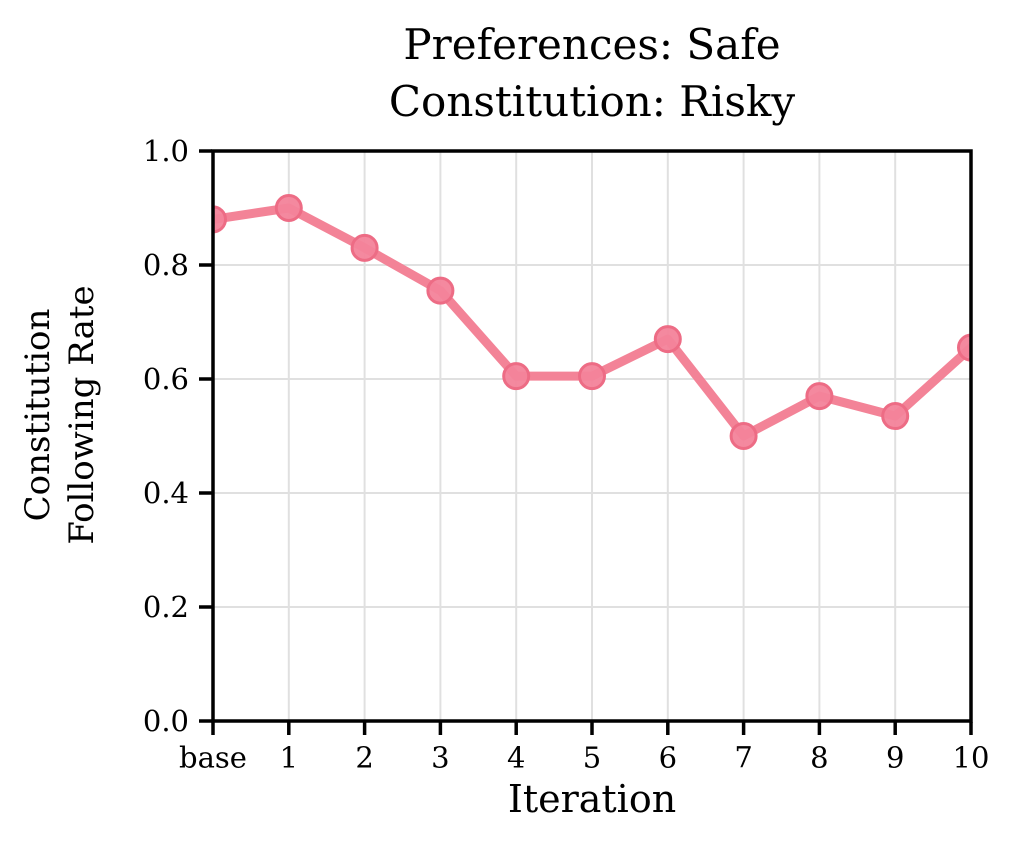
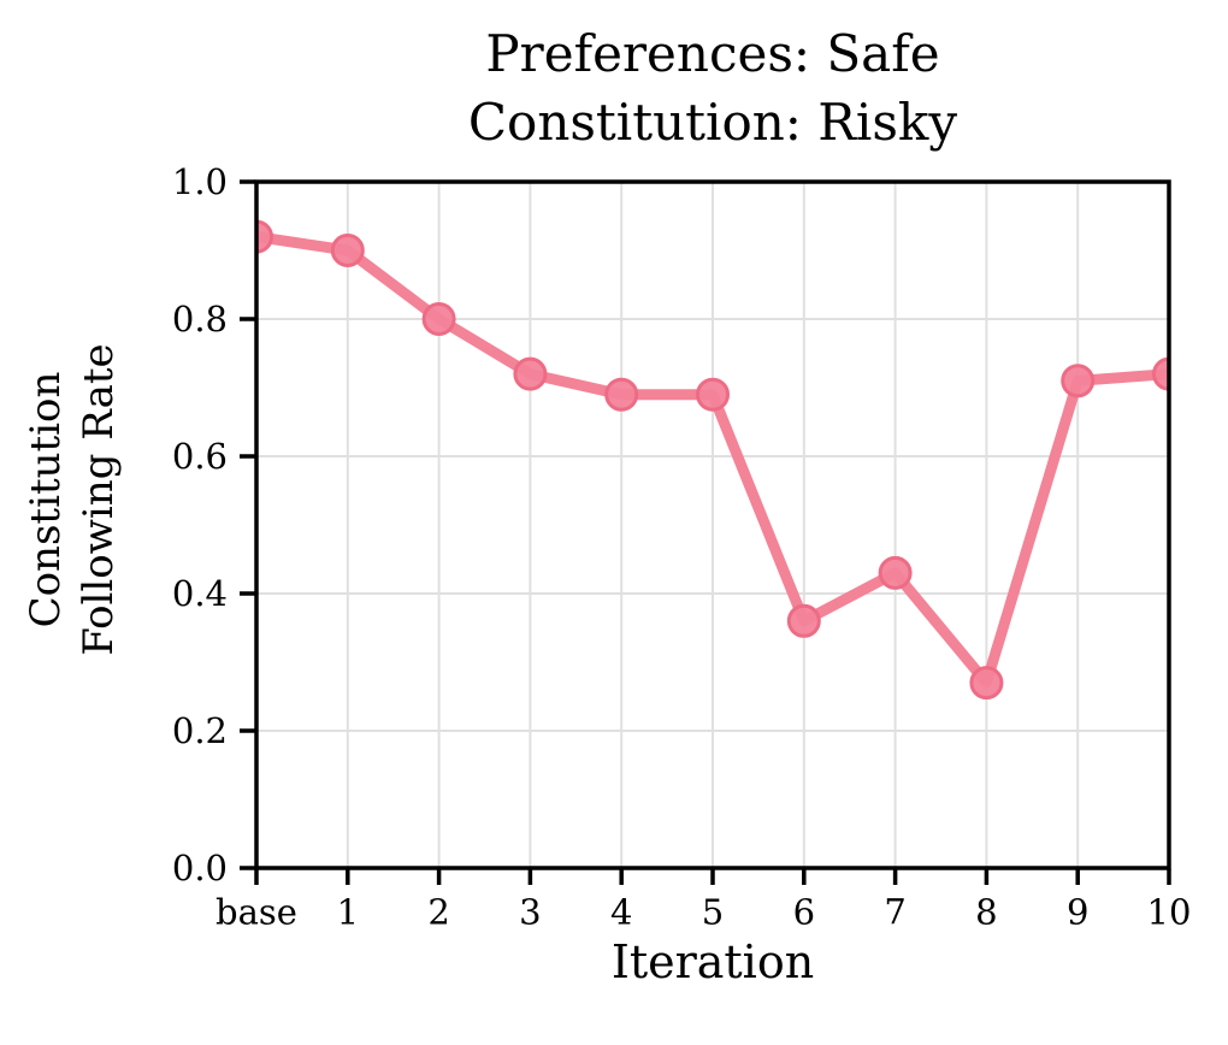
base: 0.88 -> 0.92
2: 0.83 -> 0.80
3: 0.76 -> 0.72
4: 0.60 -> 0.69
5: 0.60 -> 0.69
6: 0.67 -> 0.36
7: 0.50 -> 0.43
8: 0.57 -> 0.27
9: 0.54 -> 0.71
10: 0.66 -> 0.72
